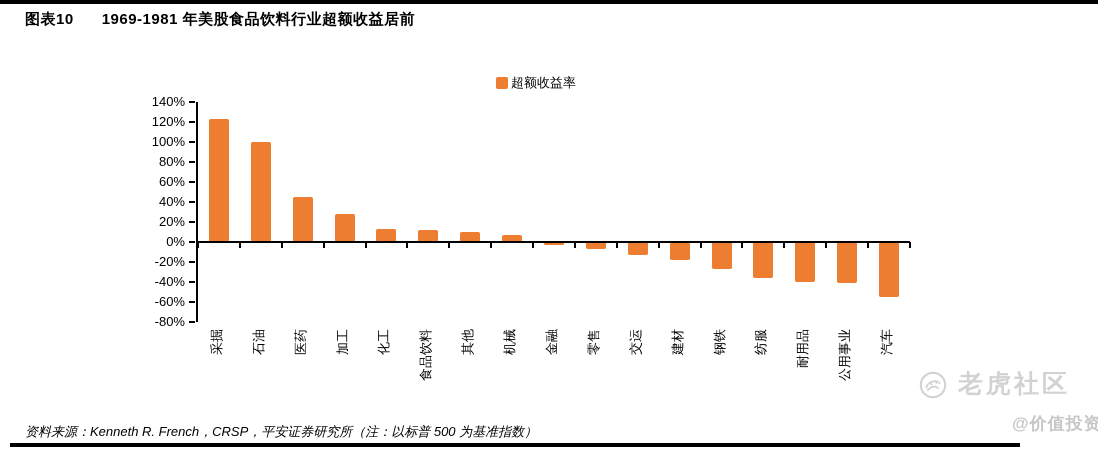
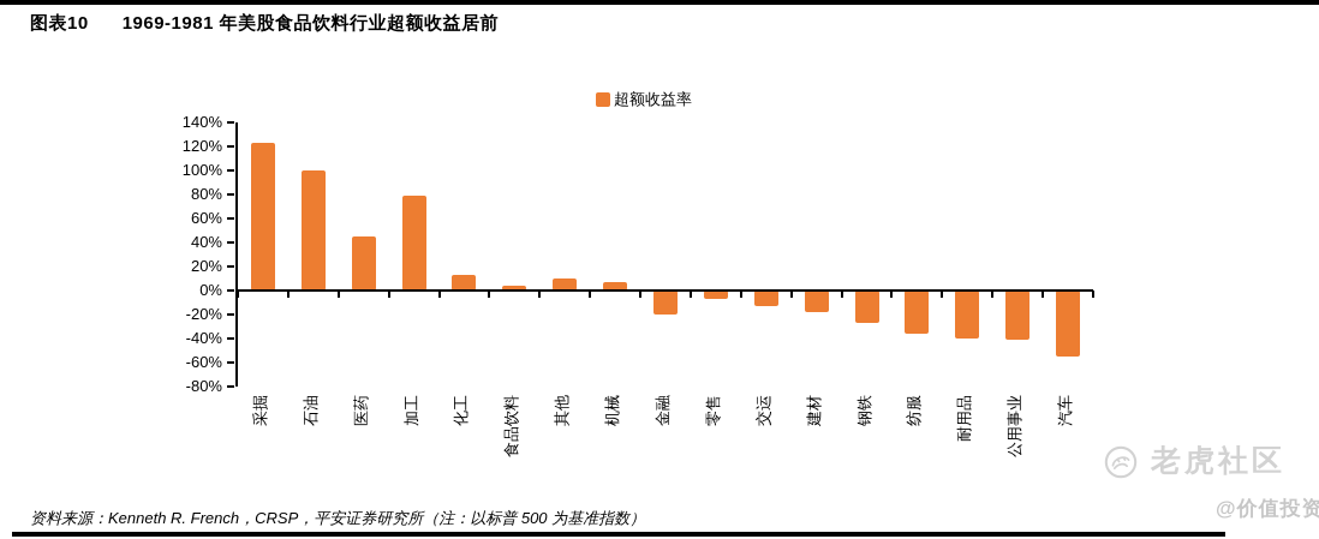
加工: 28% -> 79%
食品饮料: 12% -> 4%
金融: -3% -> -20%
